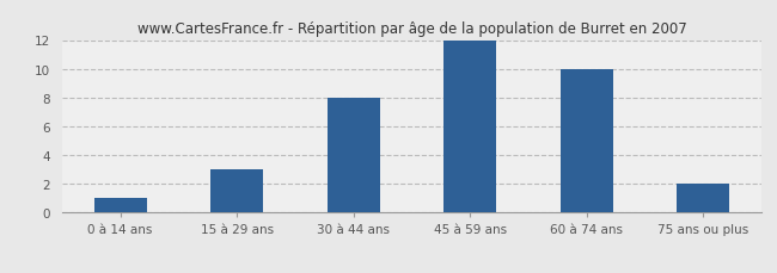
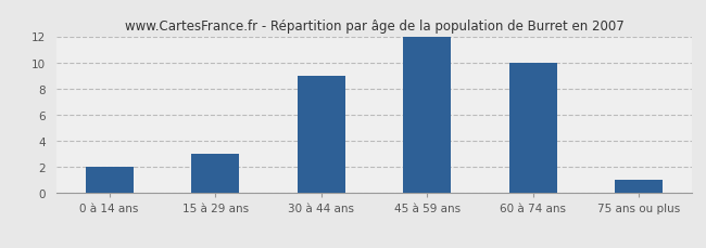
0 à 14 ans: 1 -> 2
30 à 44 ans: 8 -> 9
75 ans ou plus: 2 -> 1
